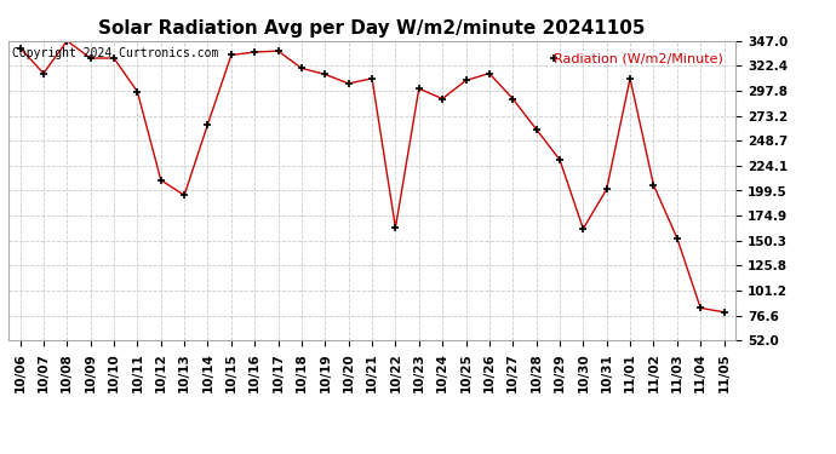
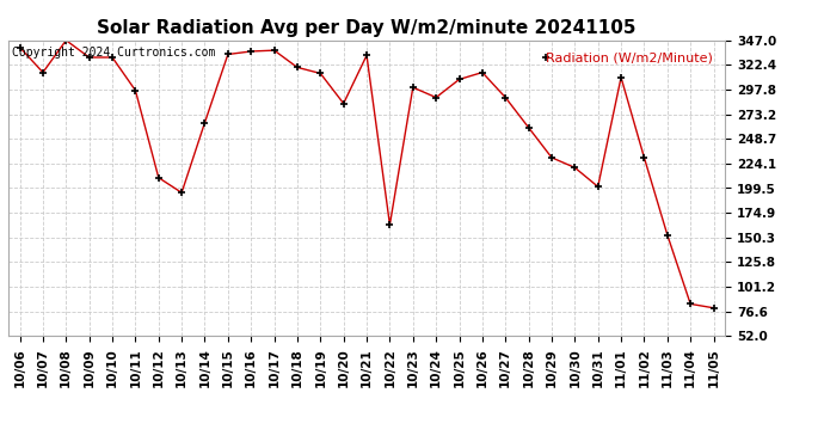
10/20: 305 -> 284
10/21: 310 -> 332
10/30: 162 -> 220
11/02: 205 -> 230
